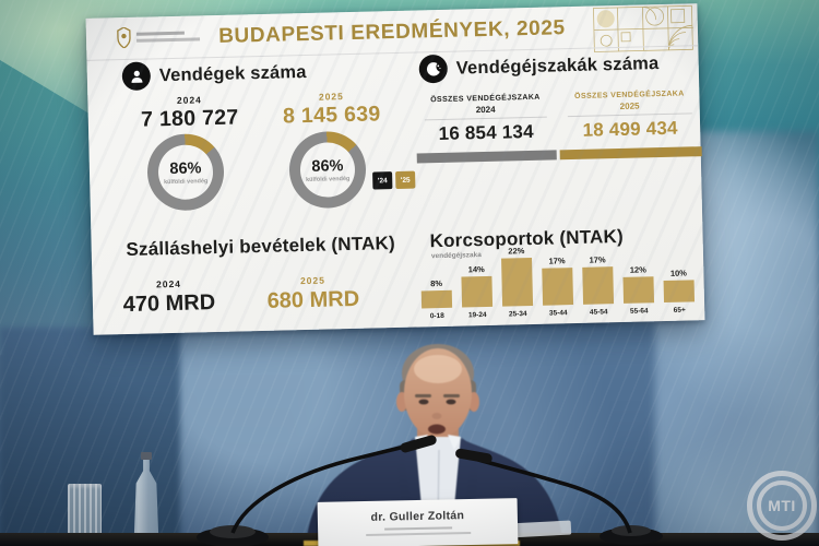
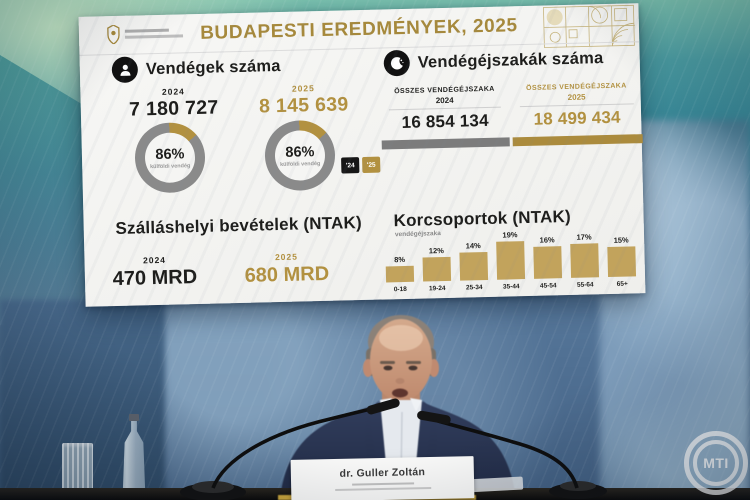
Korcsoportok (NTAK)/19-24: 14% -> 12%
Korcsoportok (NTAK)/25-34: 22% -> 14%
Korcsoportok (NTAK)/35-44: 17% -> 19%
Korcsoportok (NTAK)/45-54: 17% -> 16%
Korcsoportok (NTAK)/55-64: 12% -> 17%
Korcsoportok (NTAK)/65+: 10% -> 15%
